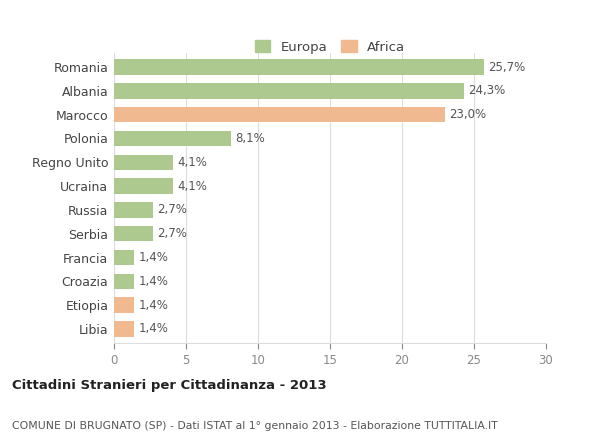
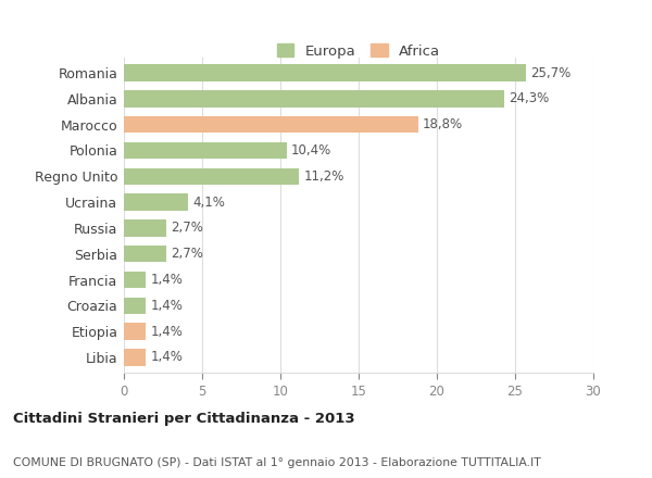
Marocco: 23,0% -> 18,8%
Polonia: 8,1% -> 10,4%
Regno Unito: 4,1% -> 11,2%
